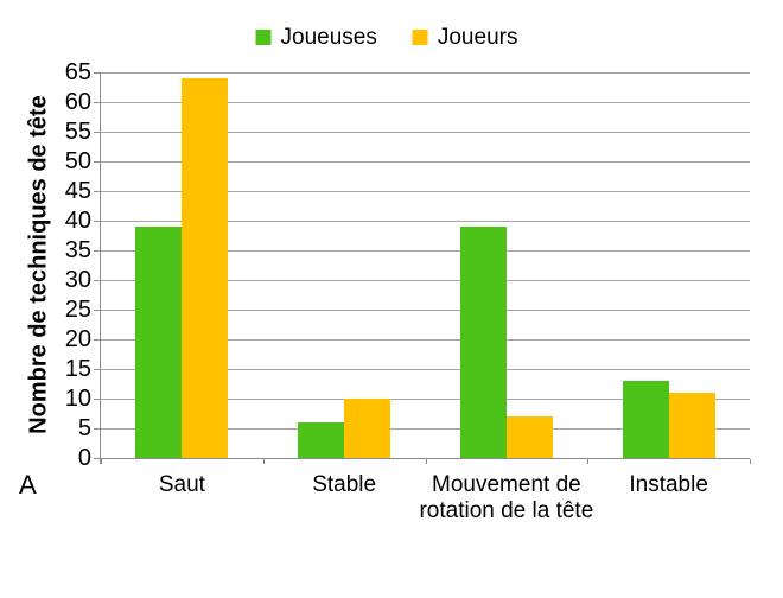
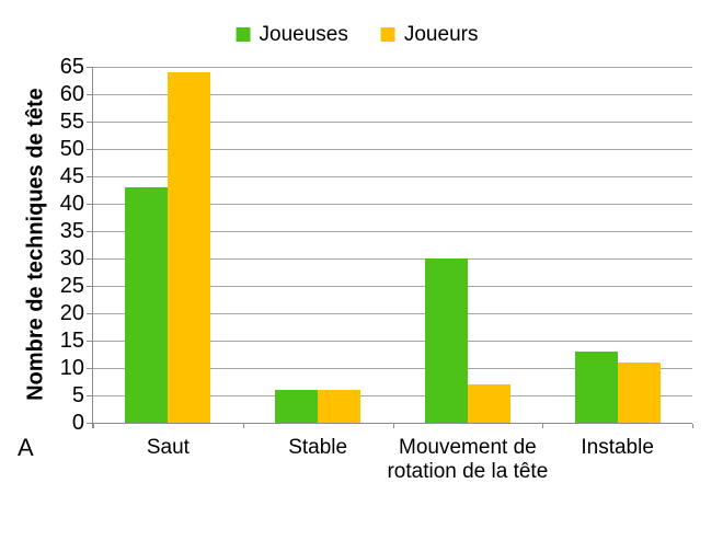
Joueuses/Saut: 39 -> 43
Joueurs/Stable: 10 -> 6
Joueuses/Mouvement de rotation de la tête: 39 -> 30
